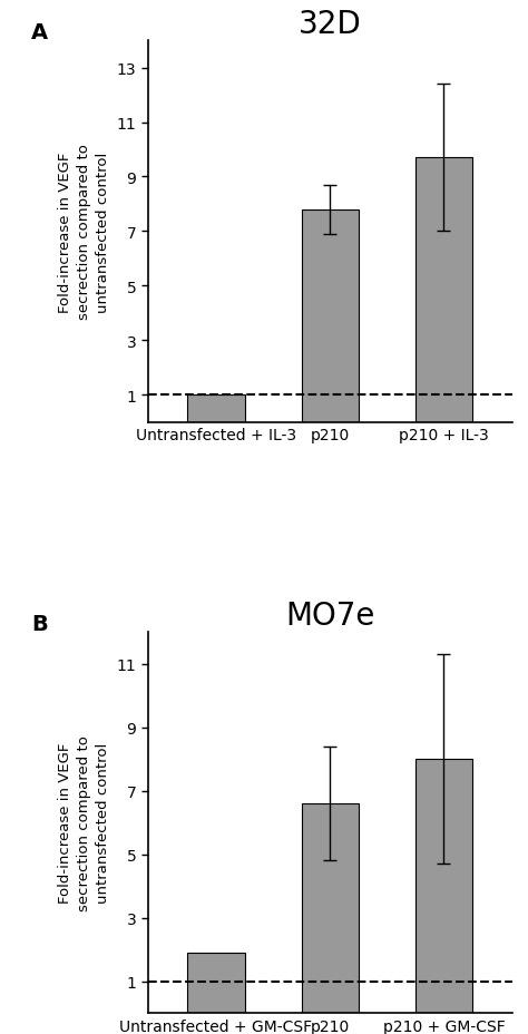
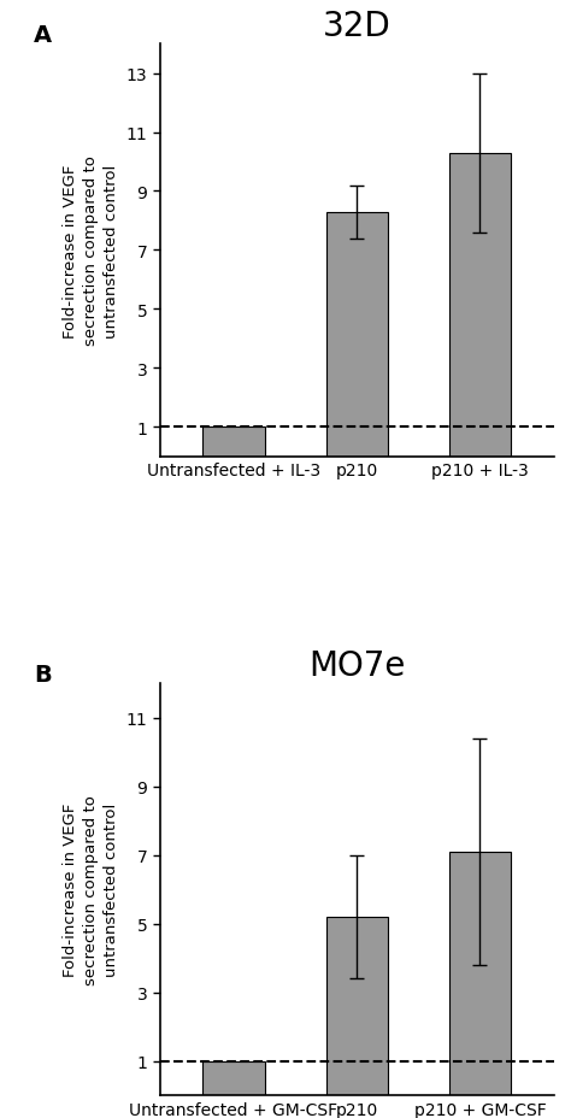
32D/p210: 7.8 -> 8.3
32D/p210 + IL-3: 9.7 -> 10.3
MO7e/Untransfected + GM-CSF: 1.9 -> 1.0
MO7e/p210: 6.6 -> 5.2
MO7e/p210 + GM-CSF: 8.0 -> 7.1
